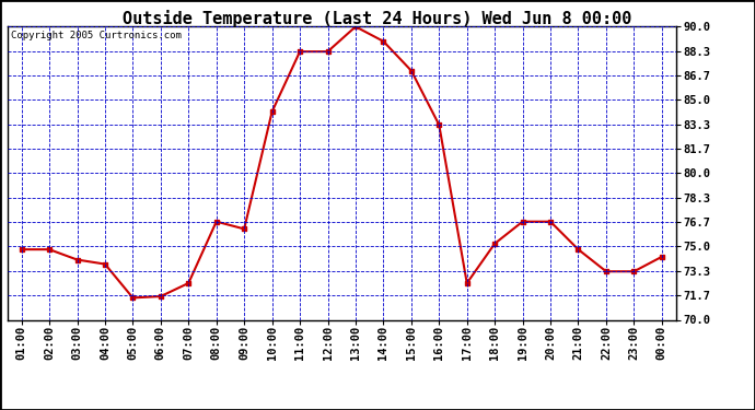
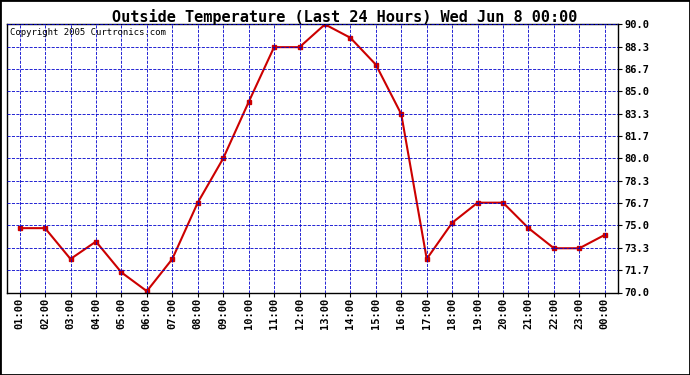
03:00: 74.1 -> 72.5
06:00: 71.6 -> 70.1
09:00: 76.2 -> 80.0
